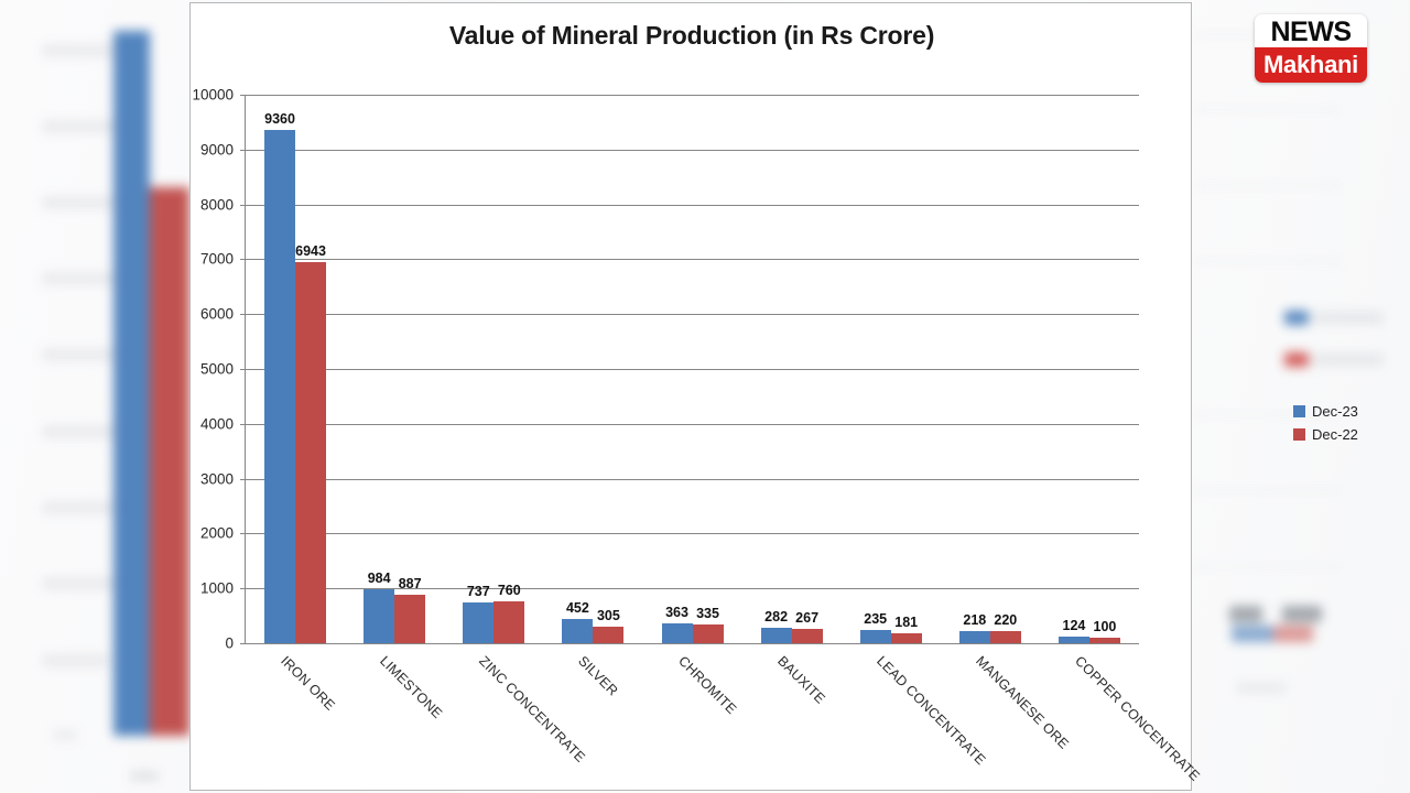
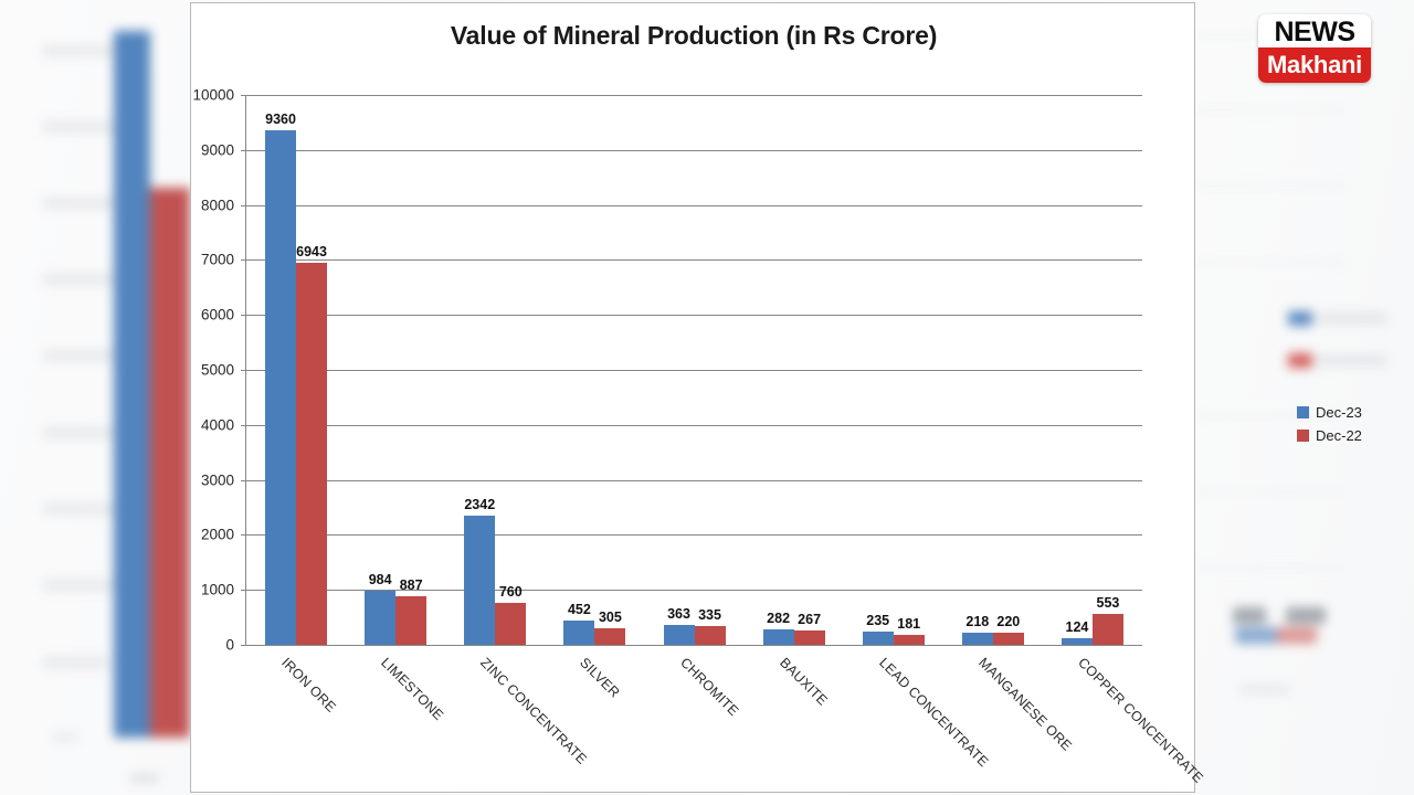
Dec-23/ZINC CONCENTRATE: 737 -> 2342
Dec-22/COPPER CONCENTRATE: 100 -> 553
